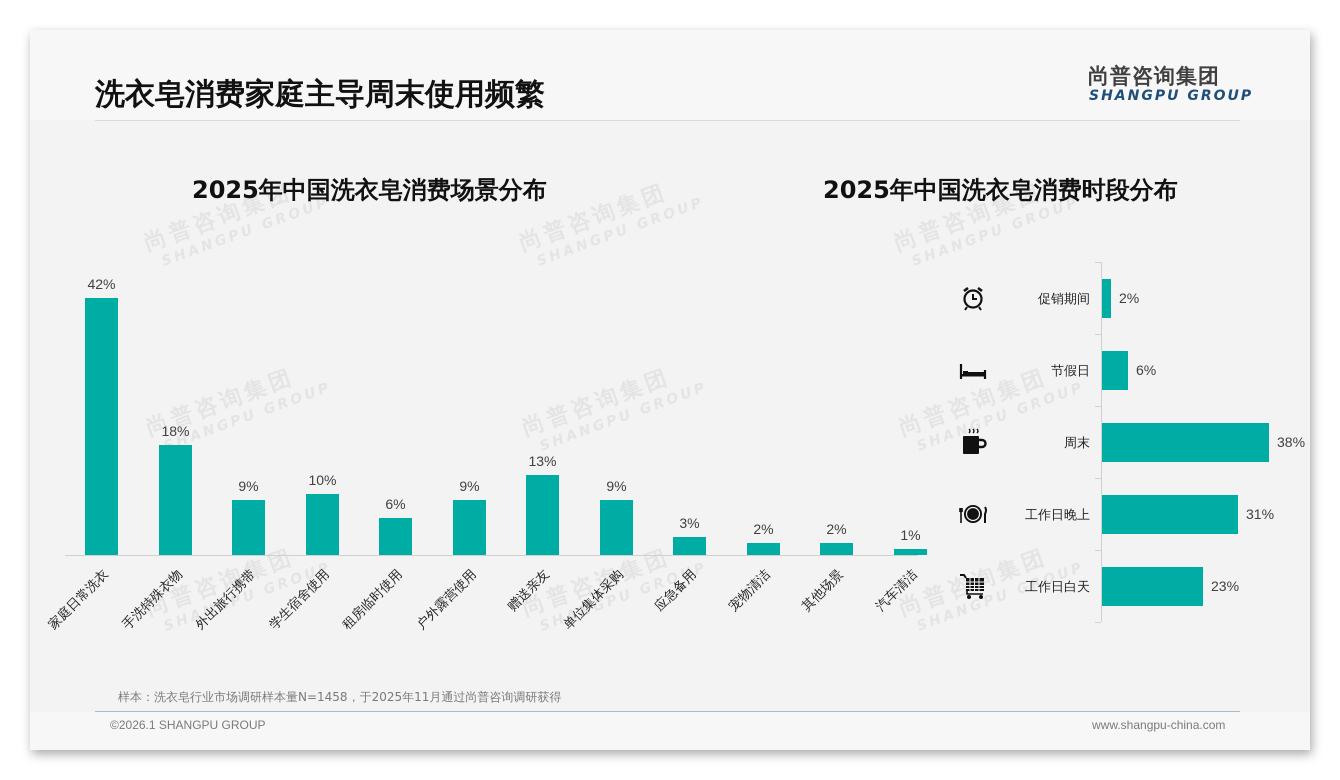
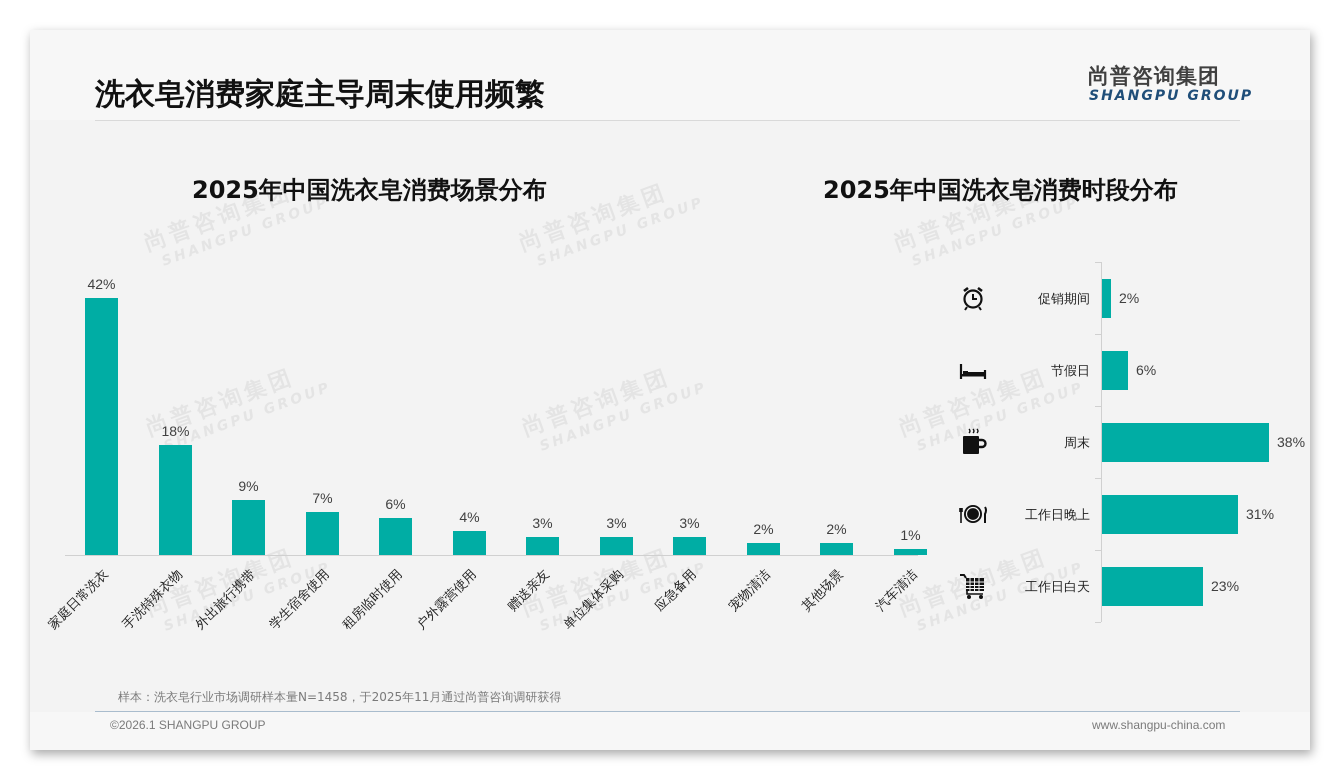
2025年中国洗衣皂消费场景分布/学生宿舍使用: 10% -> 7%
2025年中国洗衣皂消费场景分布/户外露营使用: 9% -> 4%
2025年中国洗衣皂消费场景分布/赠送亲友: 13% -> 3%
2025年中国洗衣皂消费场景分布/单位集体采购: 9% -> 3%
